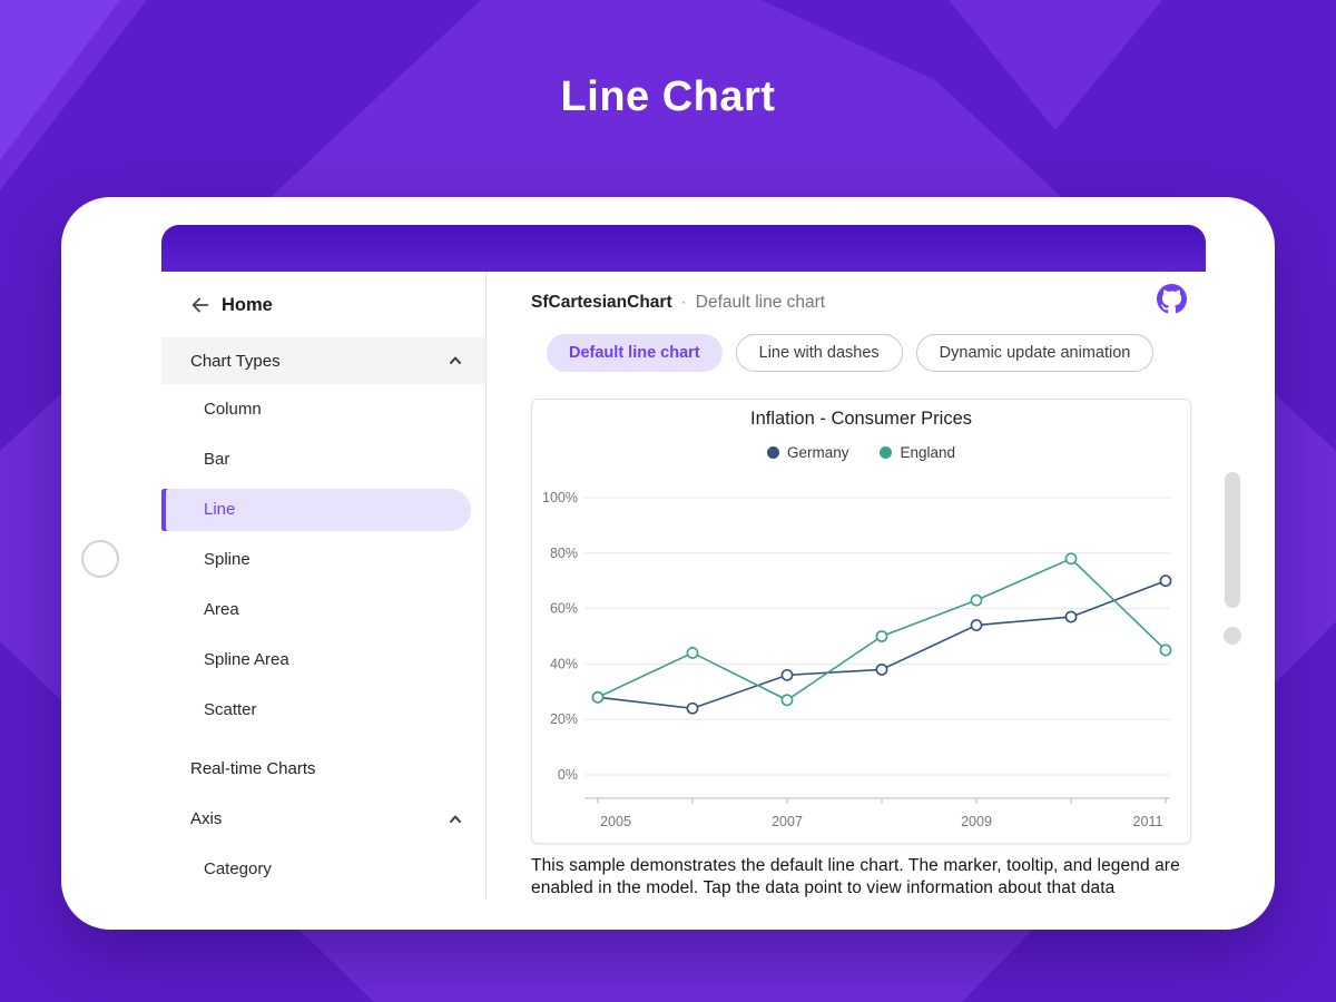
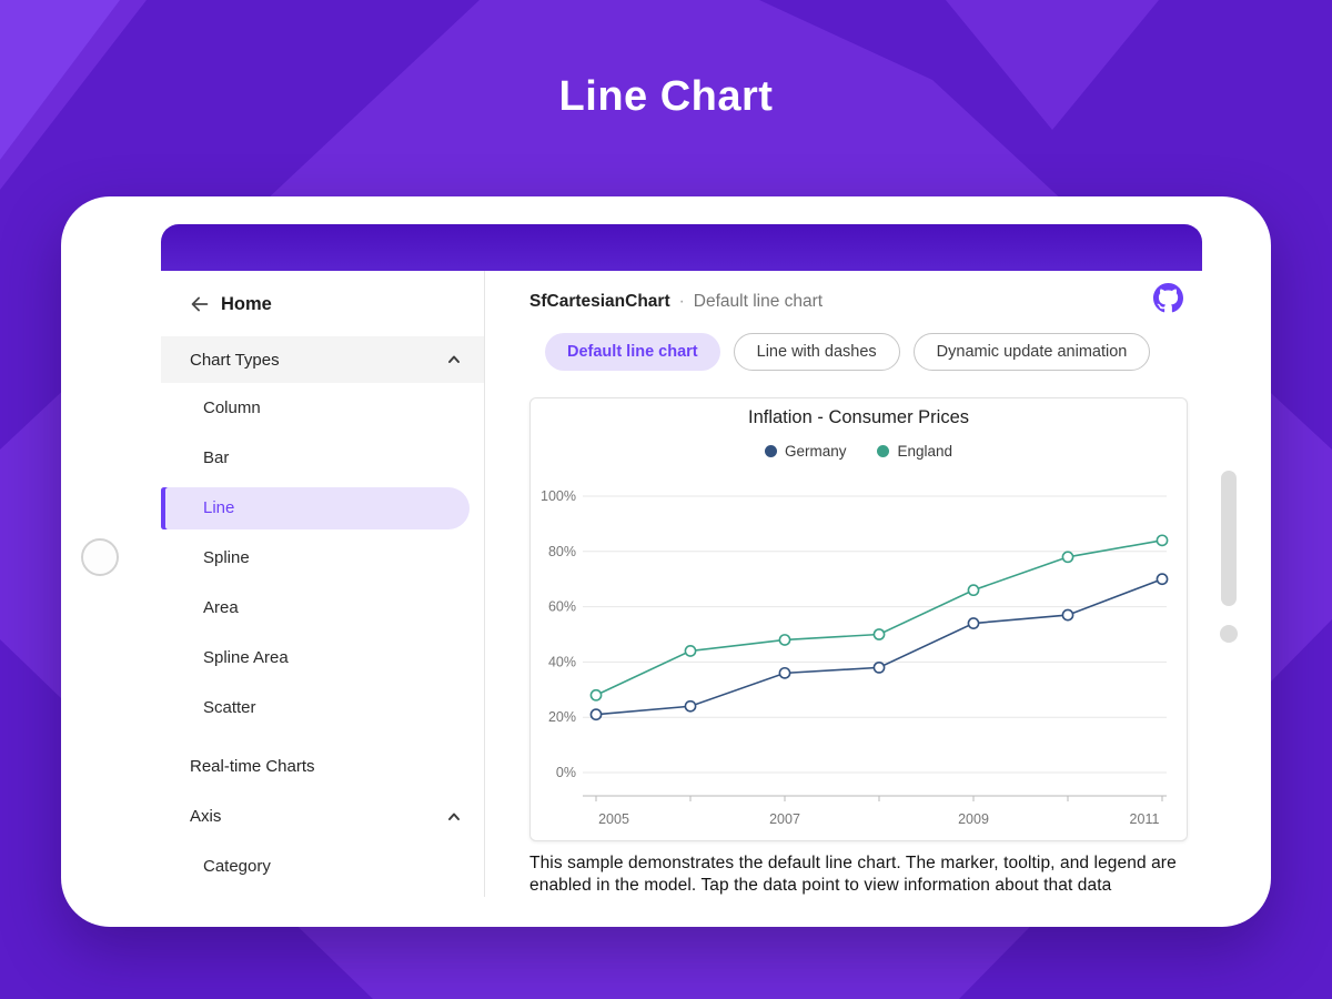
Germany/2005: 28% -> 21%
England/2007: 27% -> 48%
England/2009: 63% -> 66%
England/2011: 45% -> 84%
